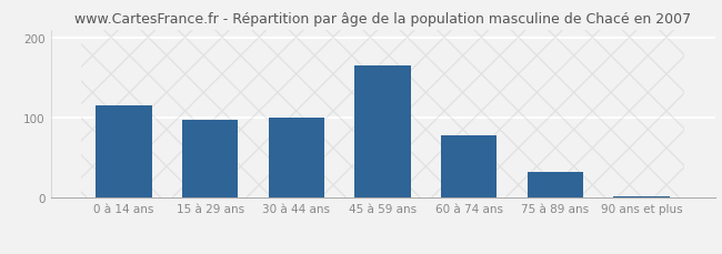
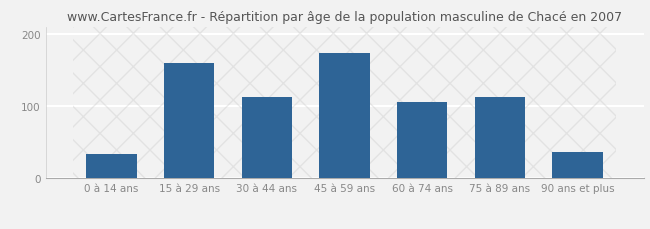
0 à 14 ans: 115 -> 34
15 à 29 ans: 98 -> 160
30 à 44 ans: 100 -> 112
45 à 59 ans: 165 -> 174
60 à 74 ans: 78 -> 106
75 à 89 ans: 32 -> 112
90 ans et plus: 2 -> 36
